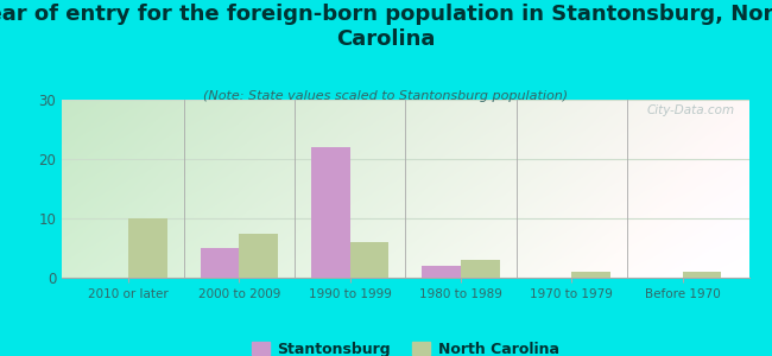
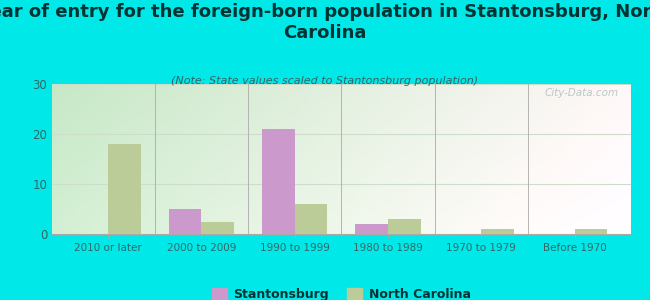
North Carolina/2010 or later: 10.0 -> 18.0
North Carolina/2000 to 2009: 7.5 -> 2.4
Stantonsburg/1990 to 1999: 22 -> 21
